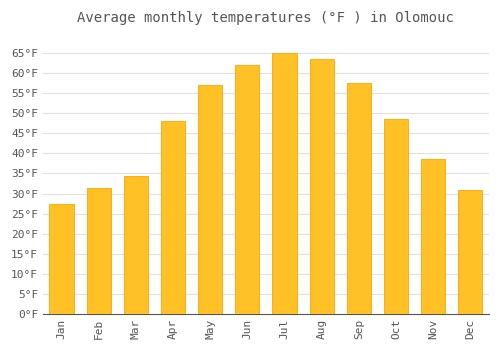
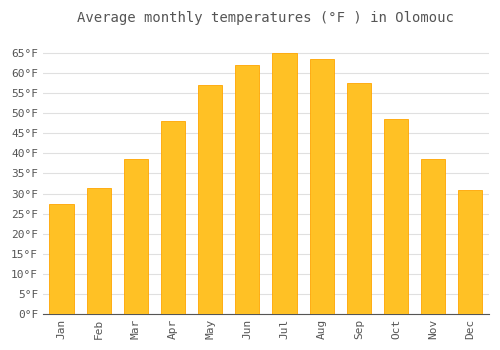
Mar: 34.5°F -> 38.5°F
